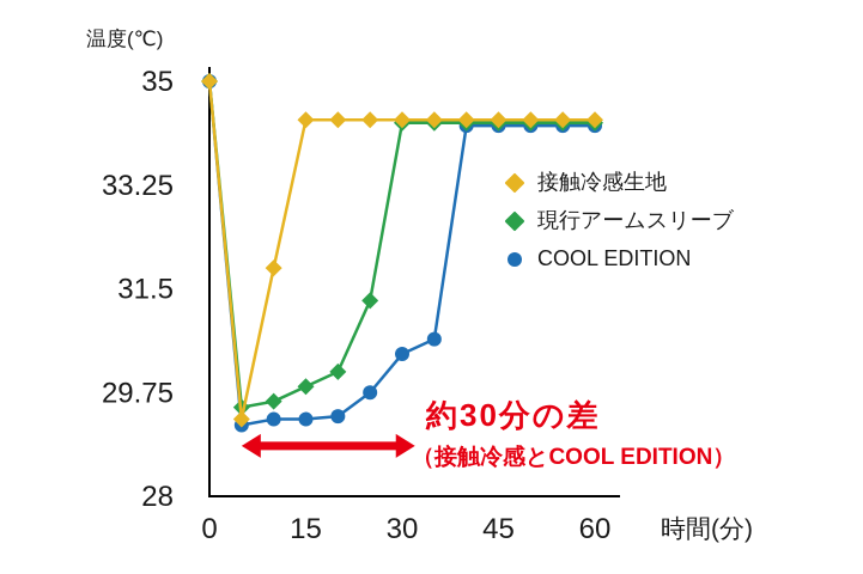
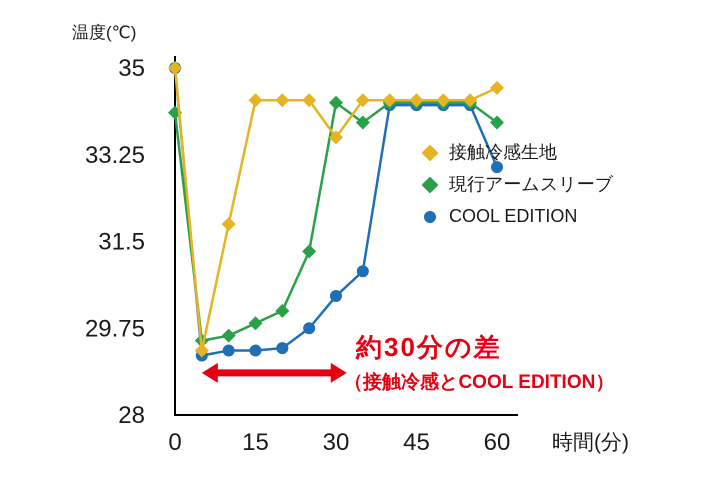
現行アームスリーブ/0: 35.0 -> 34.1
接触冷感生地/30: 34.4 -> 33.6
現行アームスリーブ/35: 34.3 -> 33.9
COOL EDITION/35: 30.6 -> 30.9
接触冷感生地/60: 34.4 -> 34.6
現行アームスリーブ/60: 34.3 -> 33.9
COOL EDITION/60: 34.2 -> 33.0
